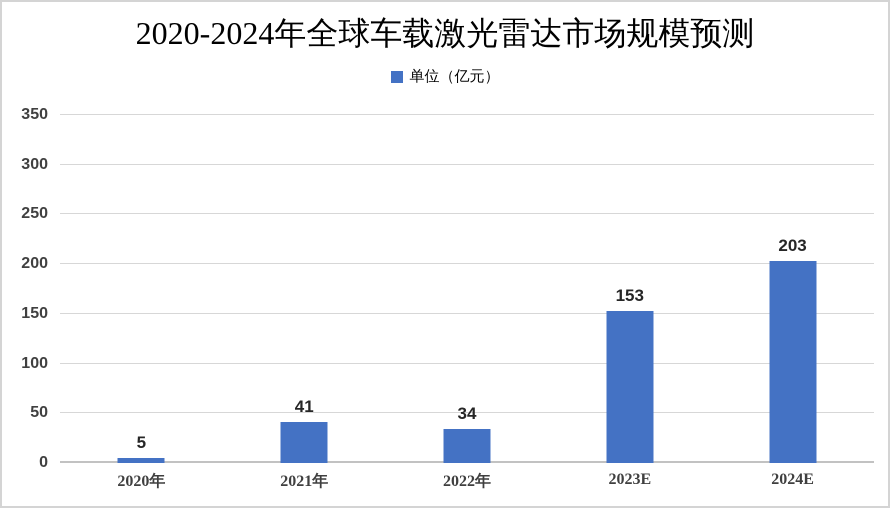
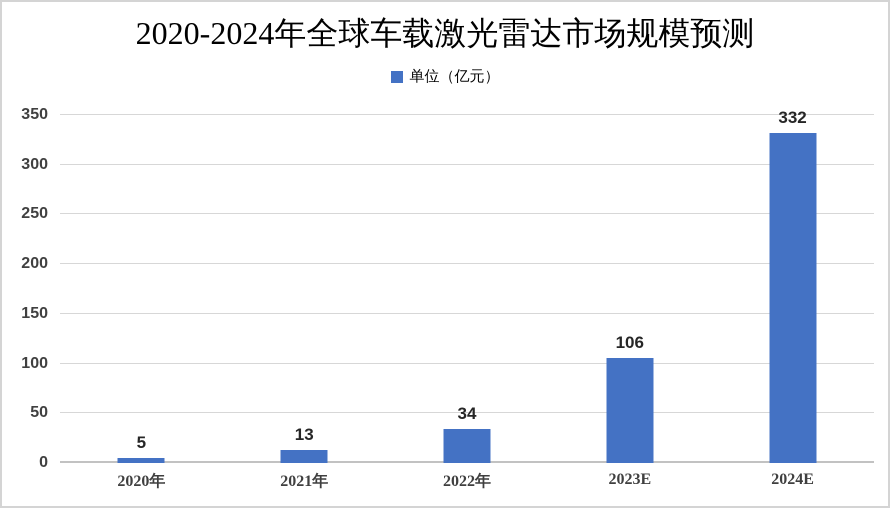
2021年: 41 -> 13
2023E: 153 -> 106
2024E: 203 -> 332
